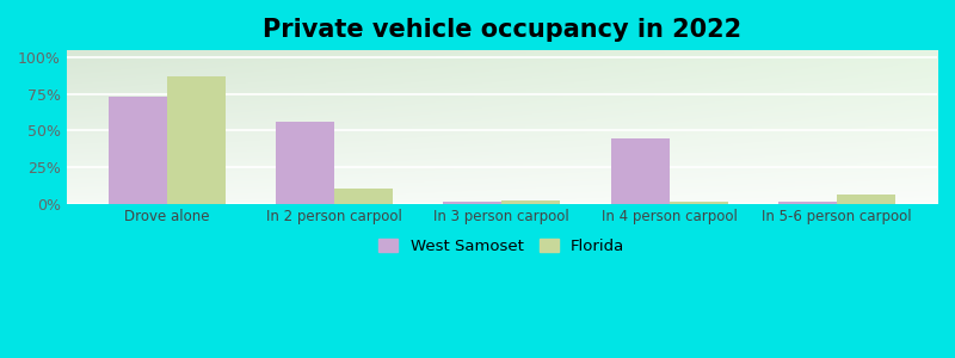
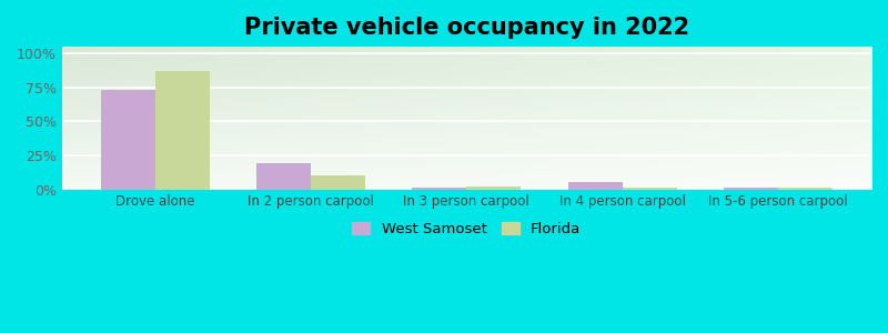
West Samoset/In 2 person carpool: 56% -> 19%
West Samoset/In 4 person carpool: 45% -> 5%
Florida/In 5-6 person carpool: 6% -> 1%
